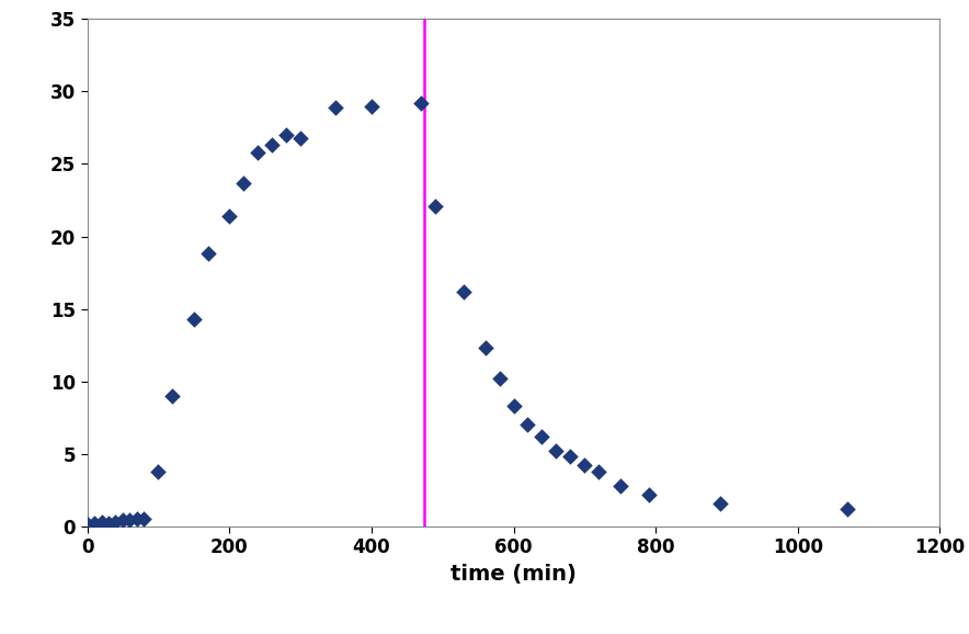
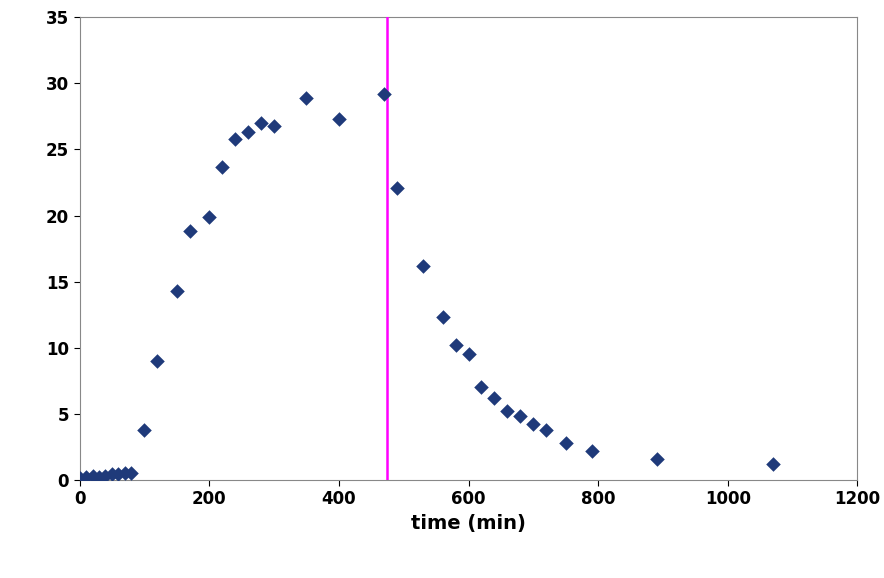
200: 21.4 -> 19.9
400: 29.0 -> 27.3
600: 8.3 -> 9.5
